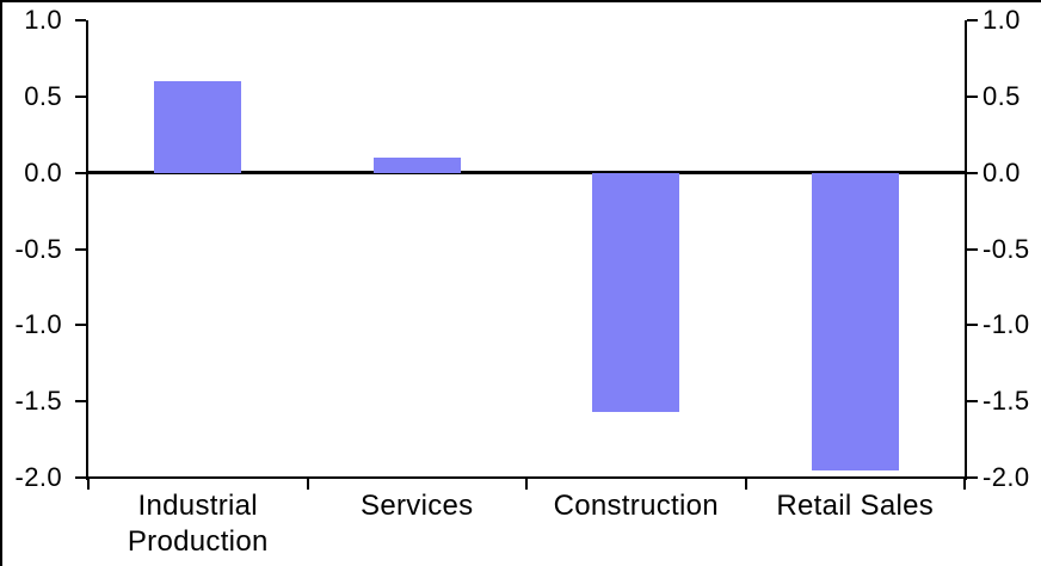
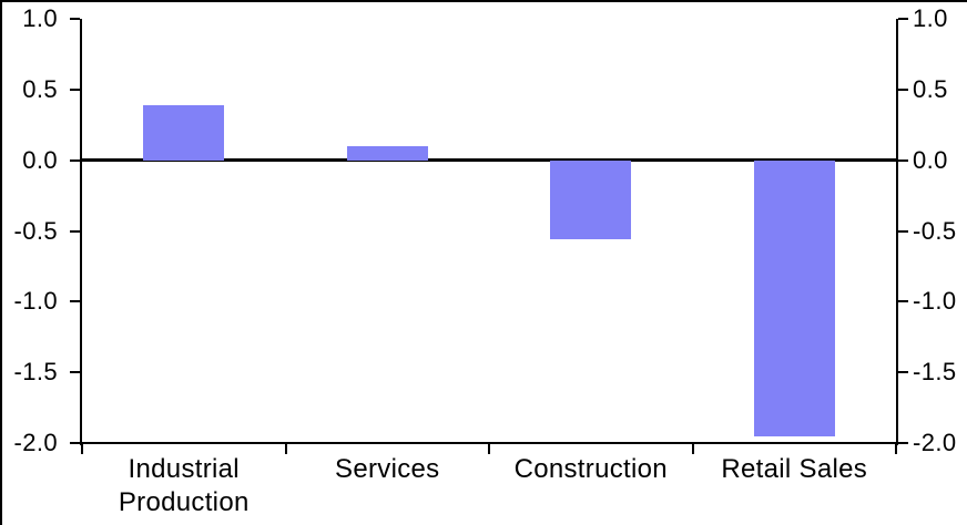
Industrial Production: 0.60 -> 0.39
Construction: -1.57 -> -0.56
